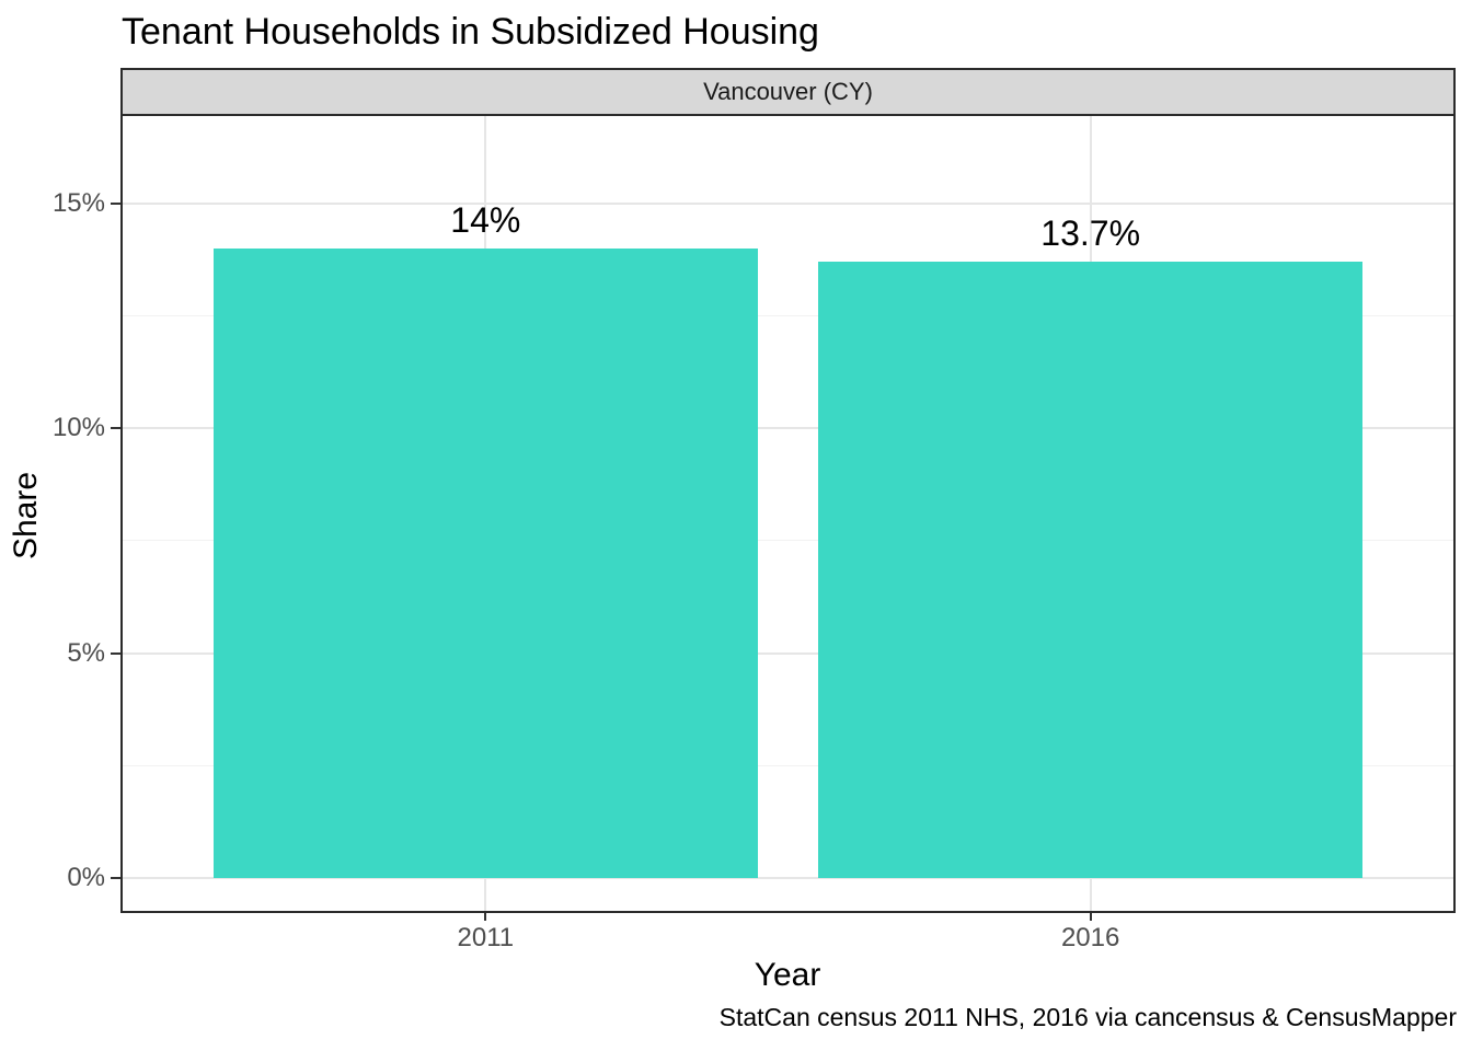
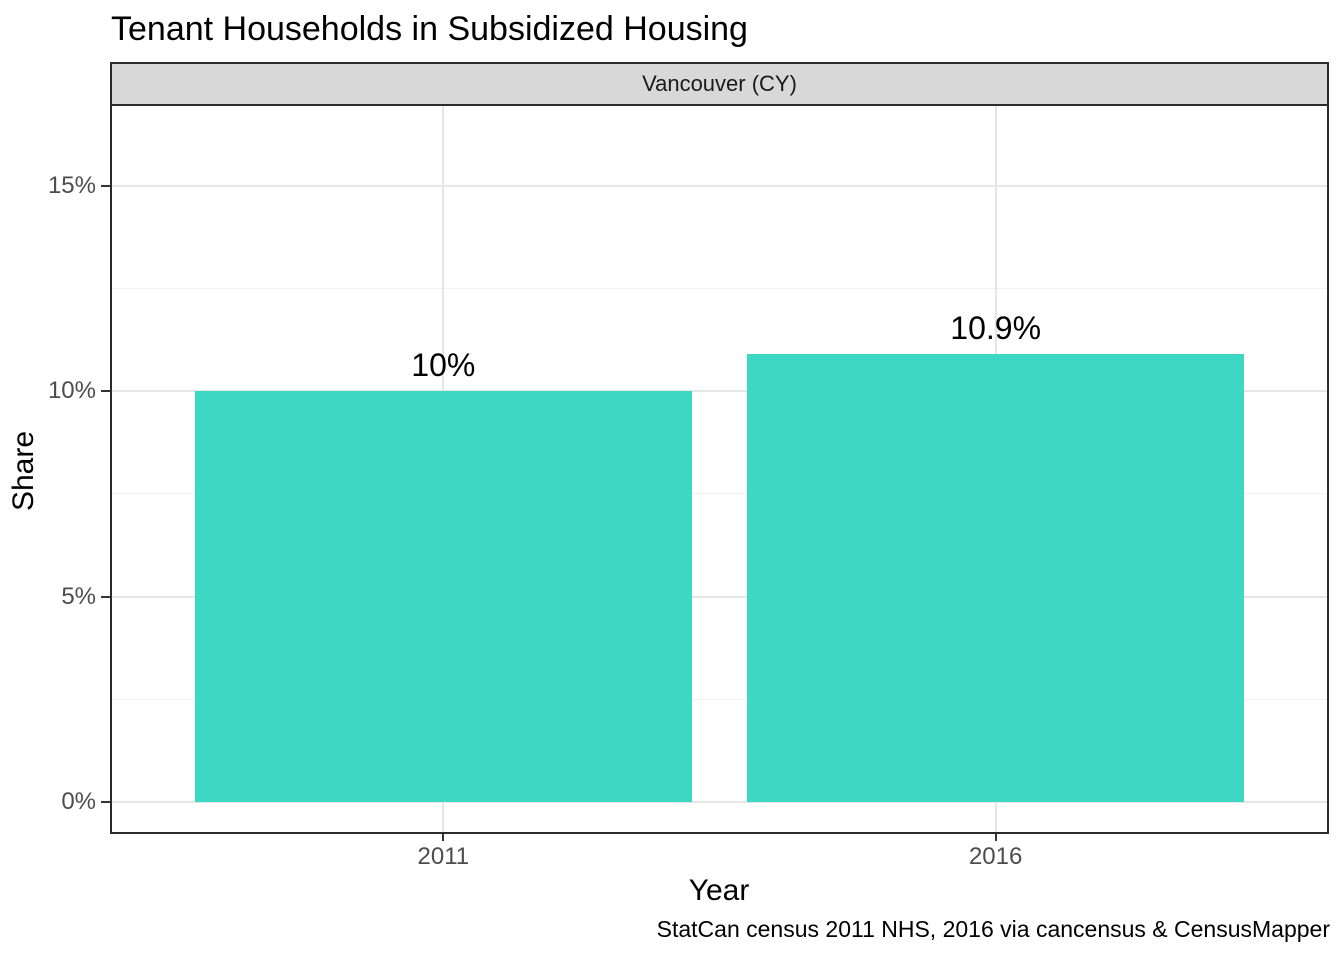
2011: 14% -> 10%
2016: 13.7% -> 10.9%
